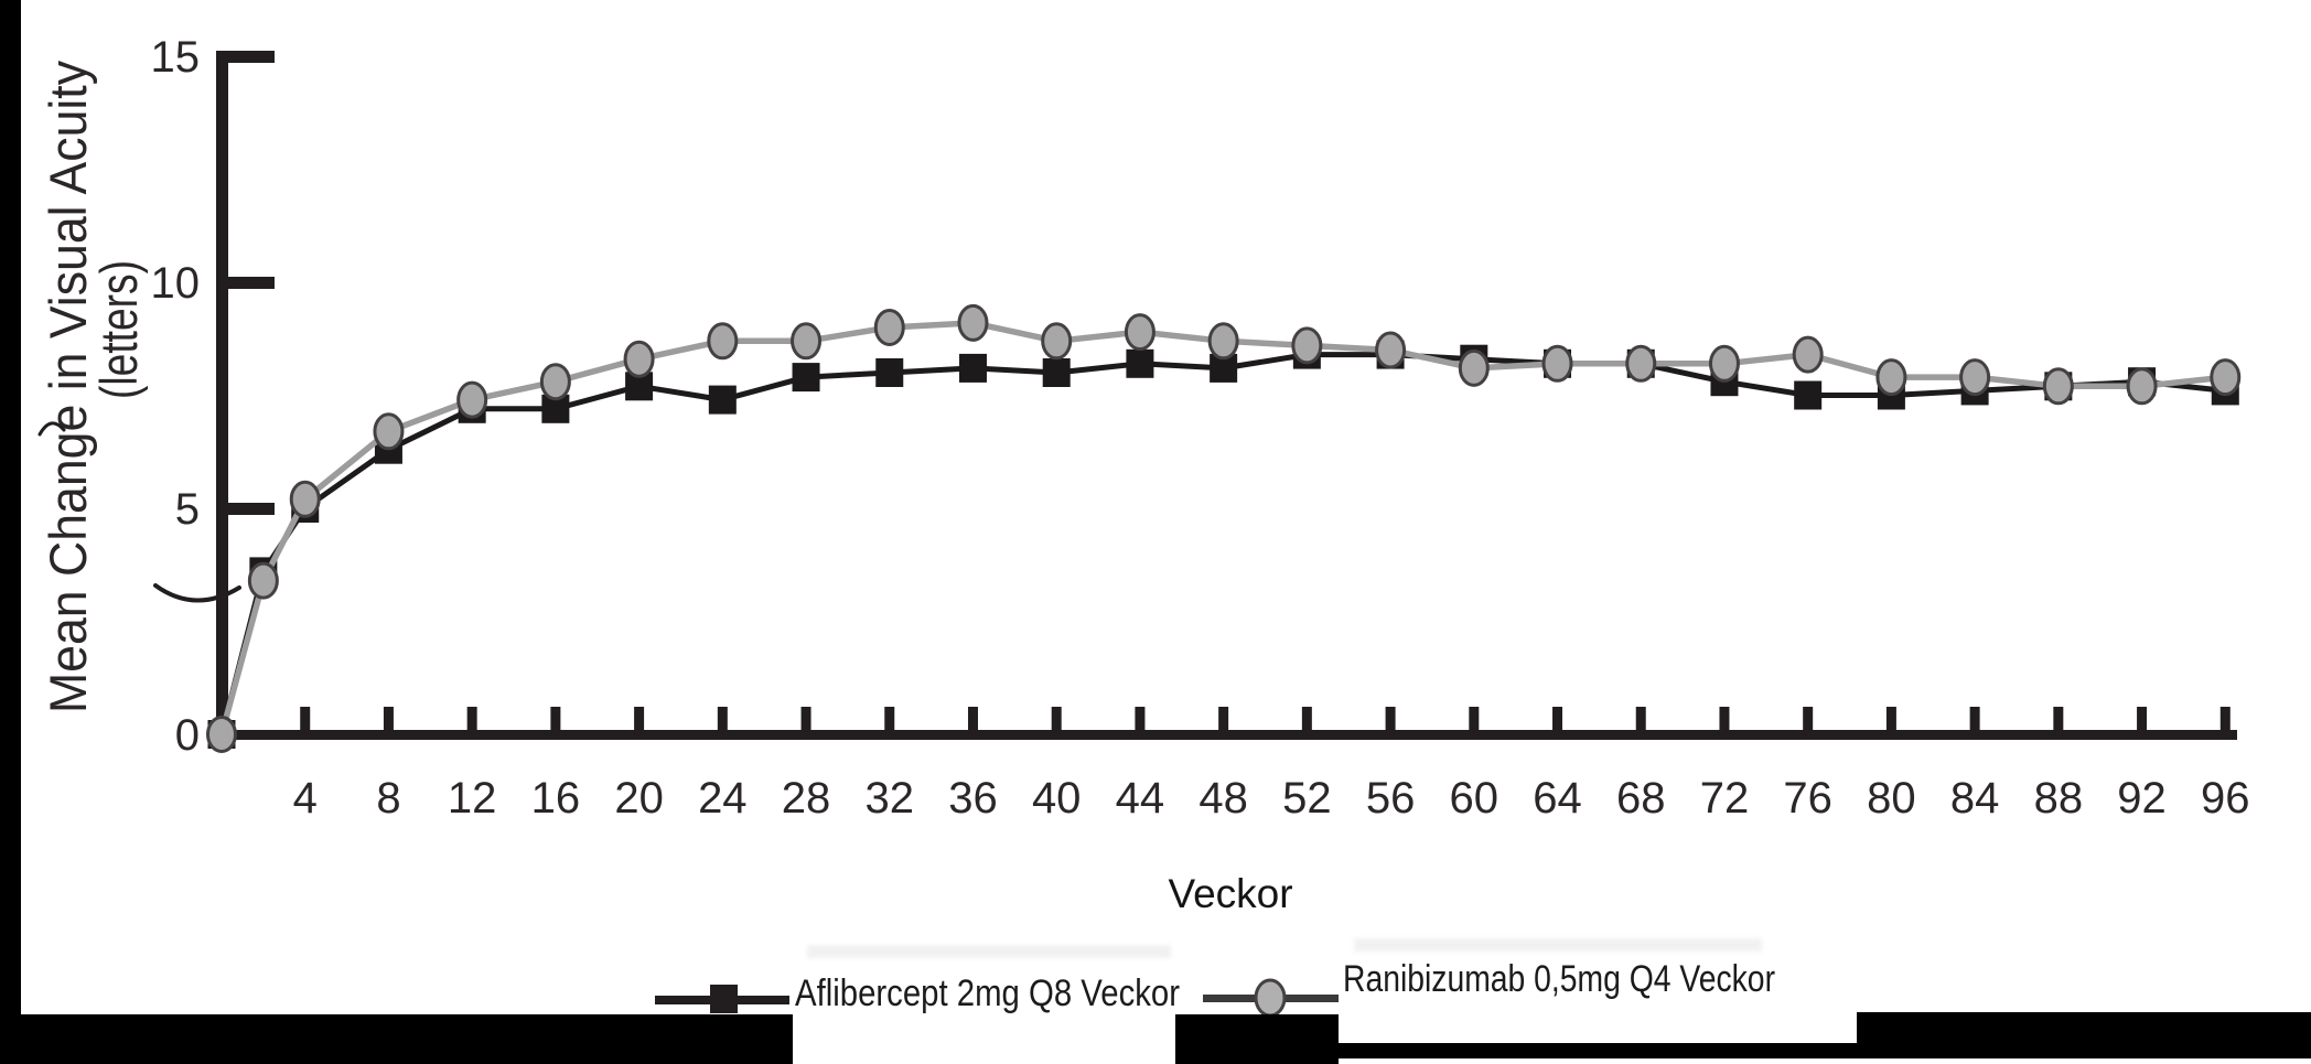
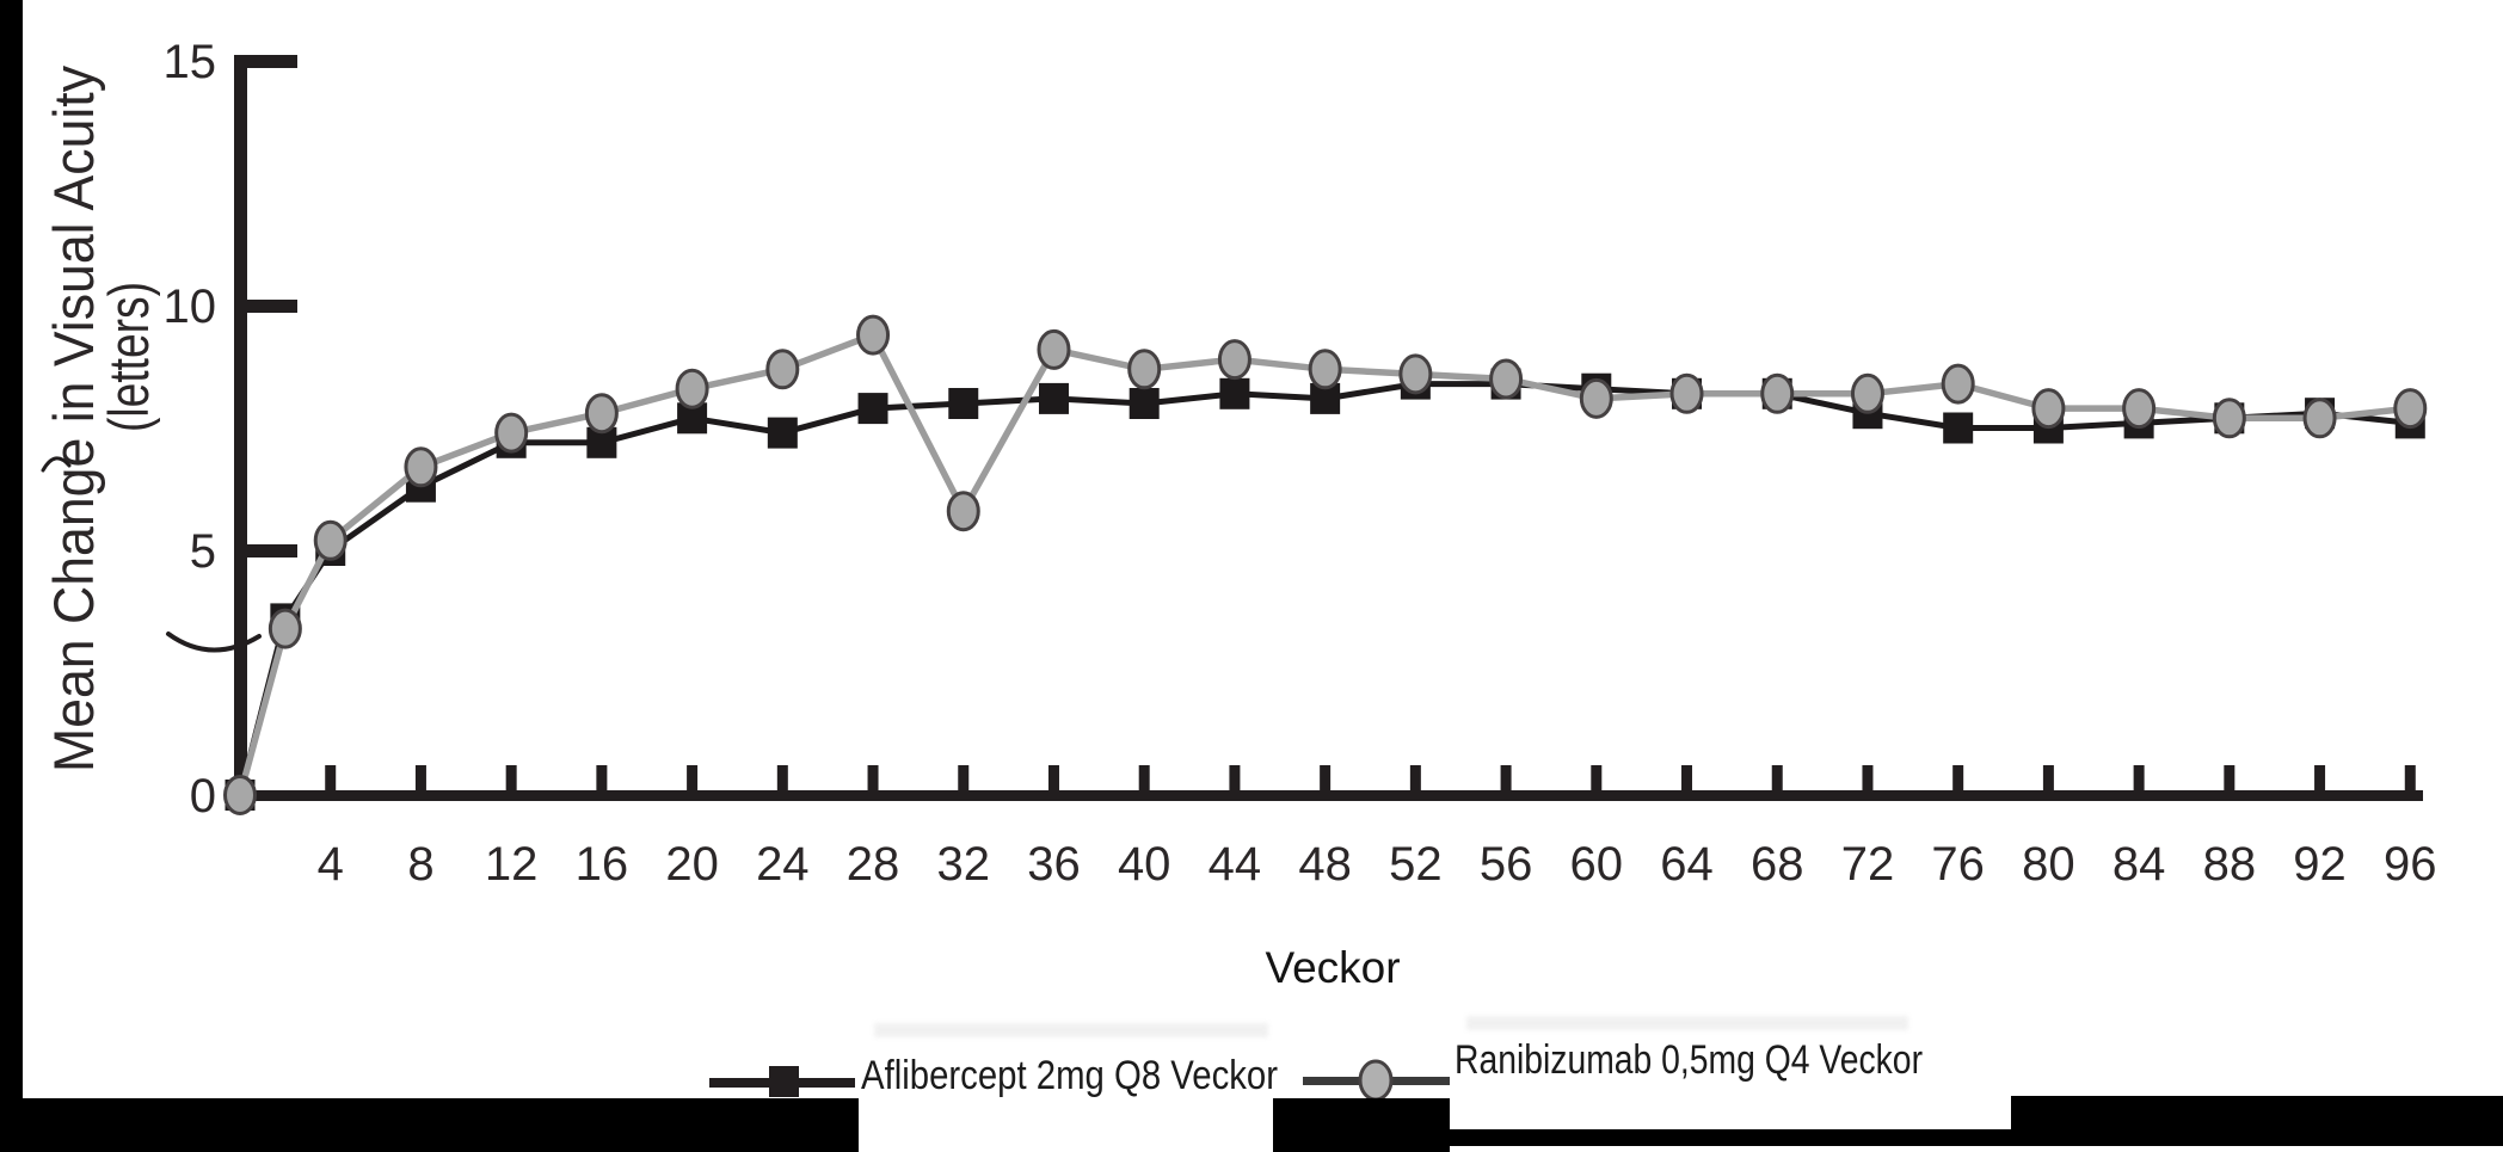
Ranibizumab 0,5mg Q4 Veckor/28: 8.7 -> 9.4
Ranibizumab 0,5mg Q4 Veckor/32: 9.0 -> 5.8
